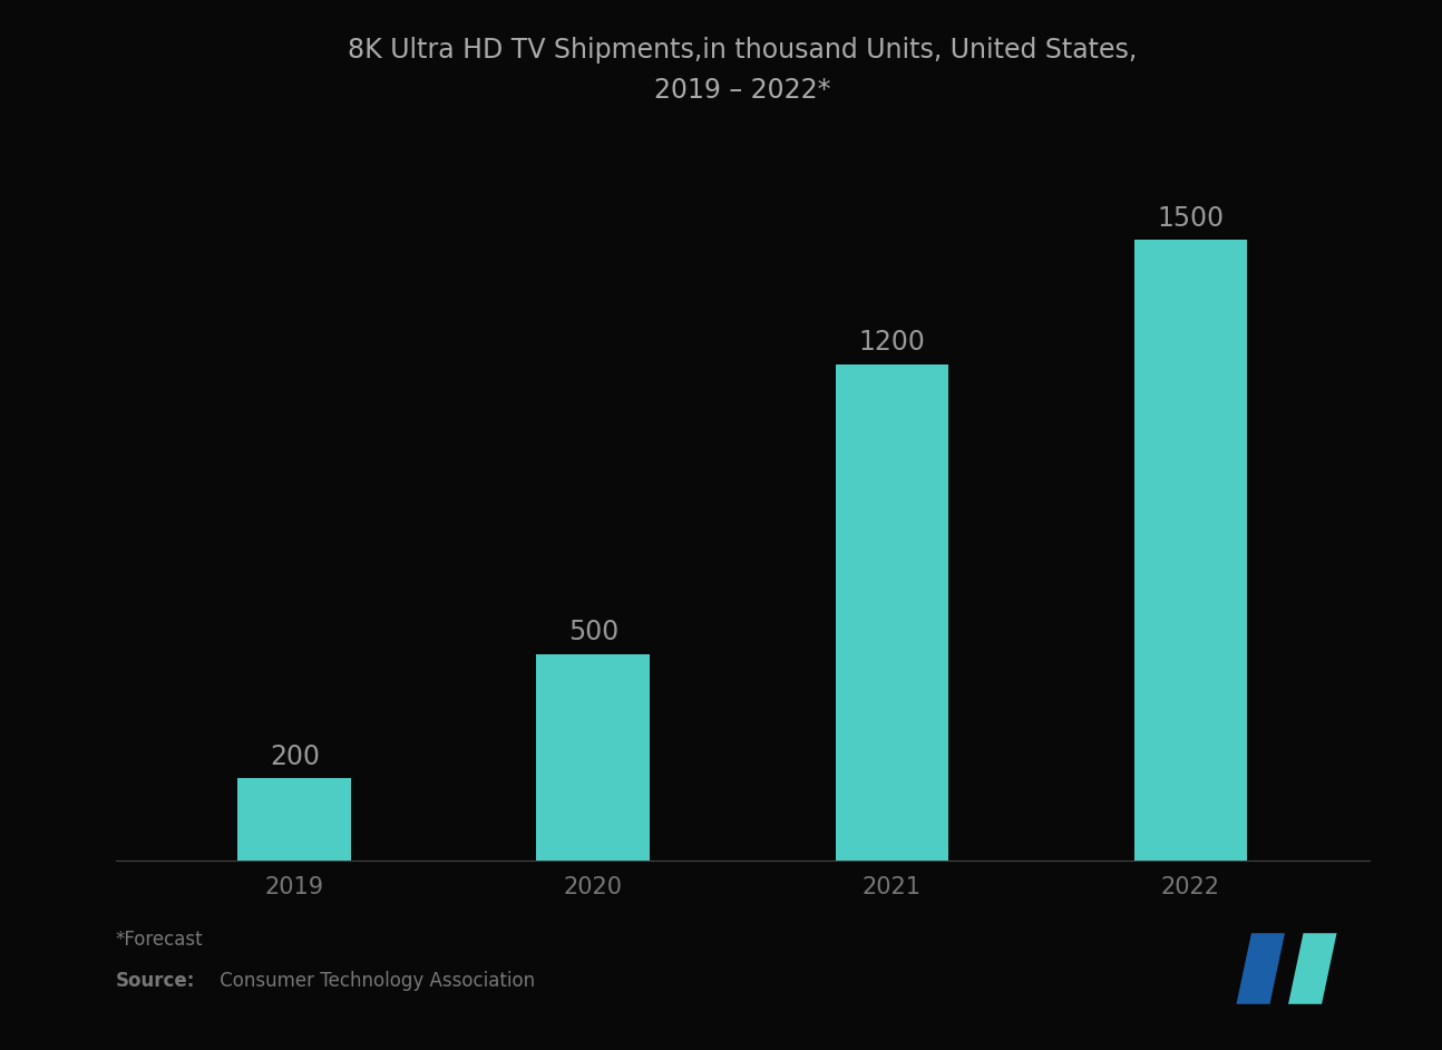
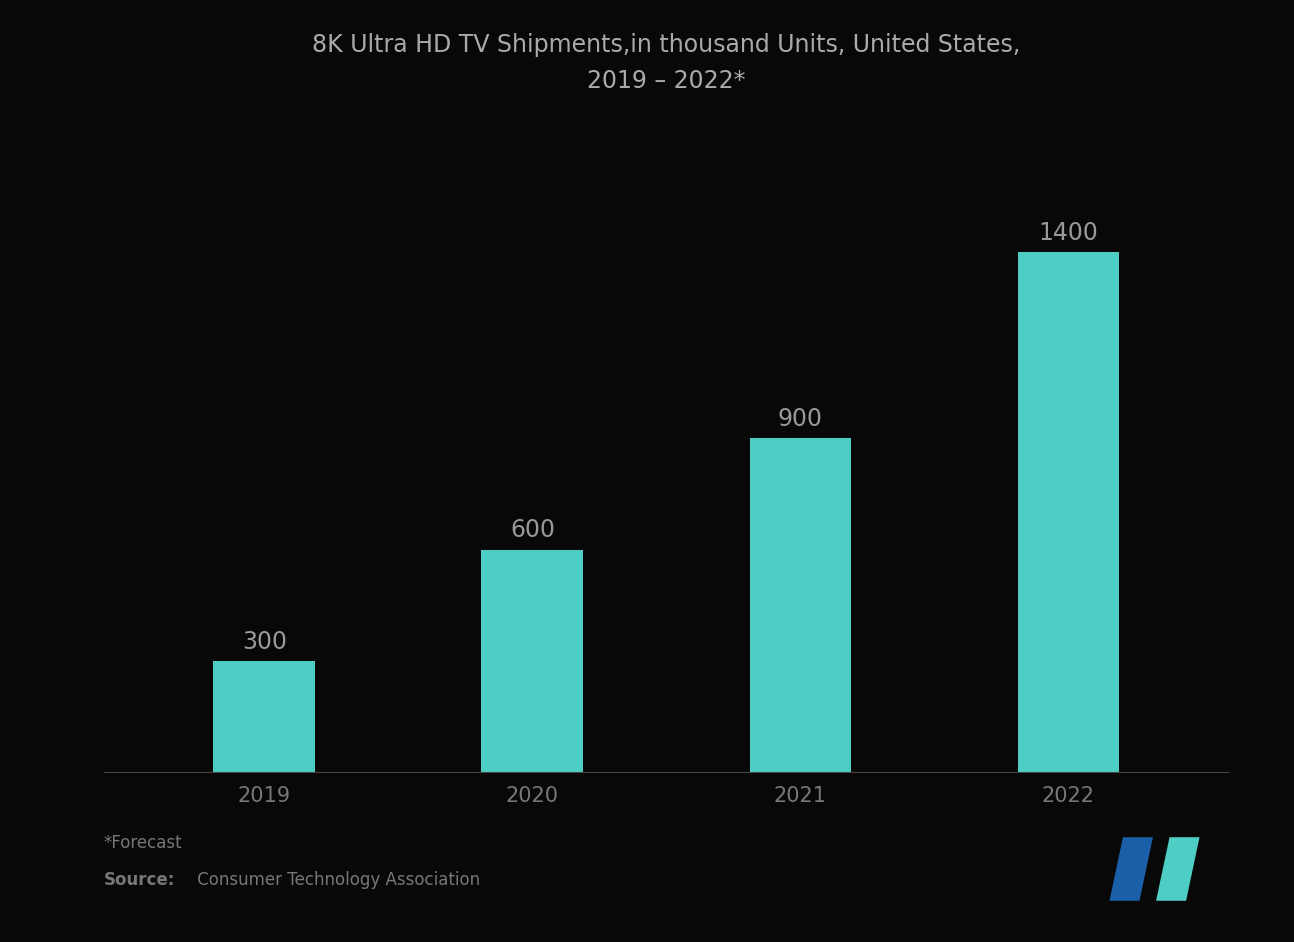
2019: 200 -> 300
2020: 500 -> 600
2021: 1200 -> 900
2022: 1500 -> 1400
